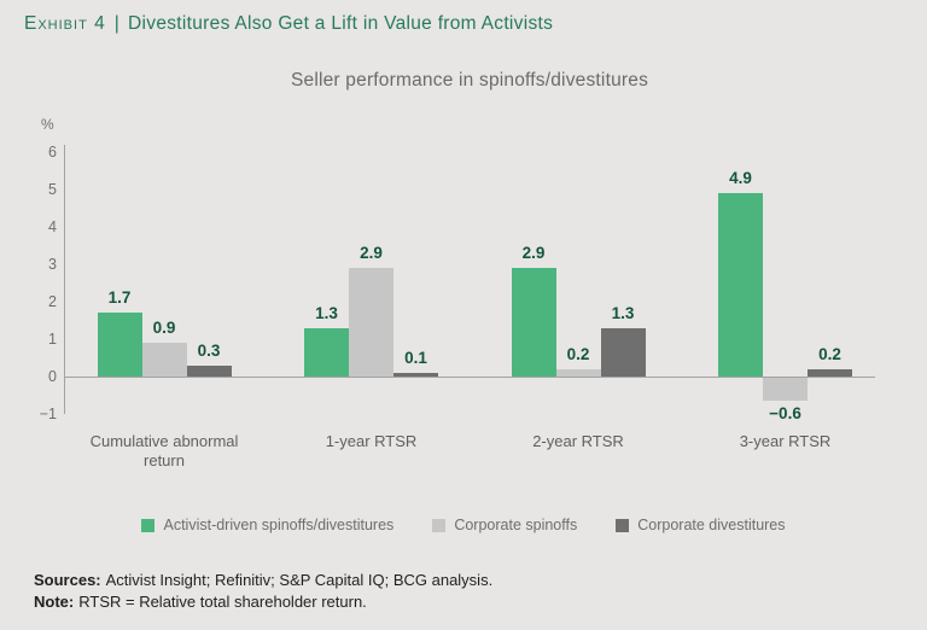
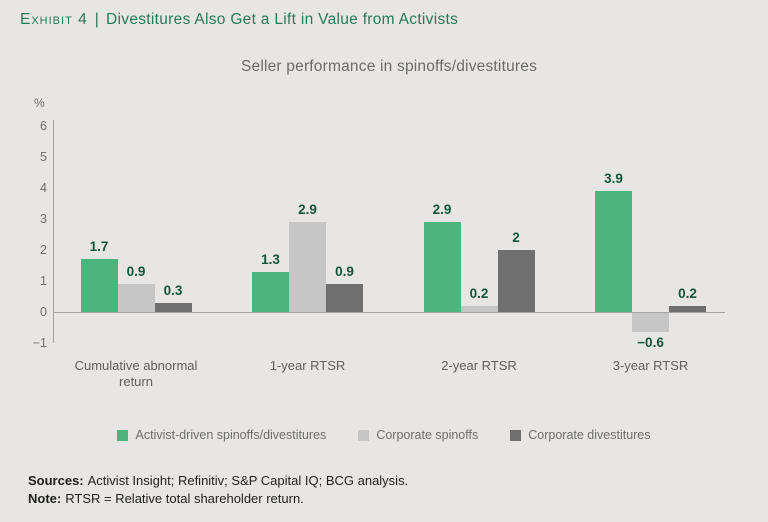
Corporate divestitures/1-year RTSR: 0.1 -> 0.9
Corporate divestitures/2-year RTSR: 1.3 -> 2
Activist-driven spinoffs/divestitures/3-year RTSR: 4.9 -> 3.9
